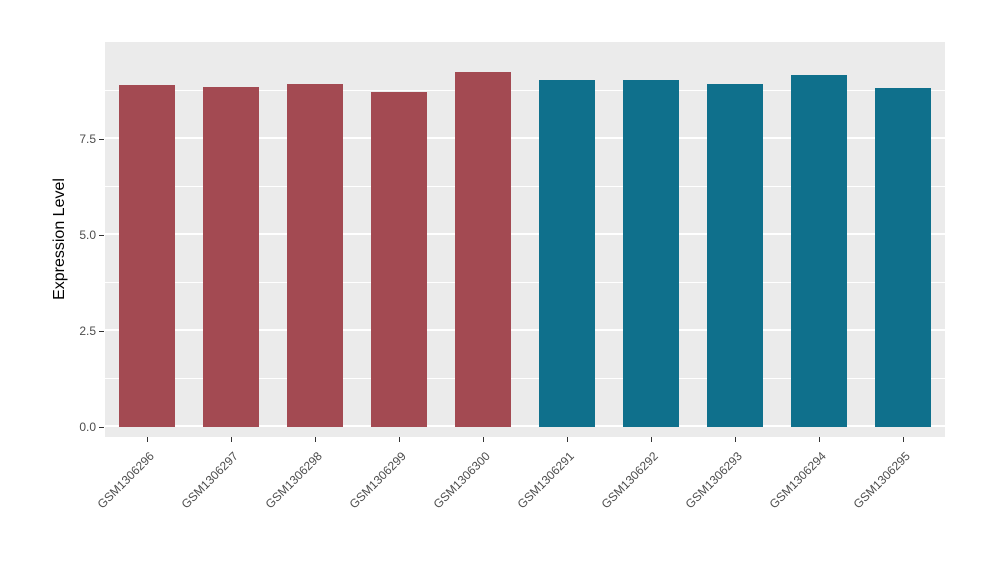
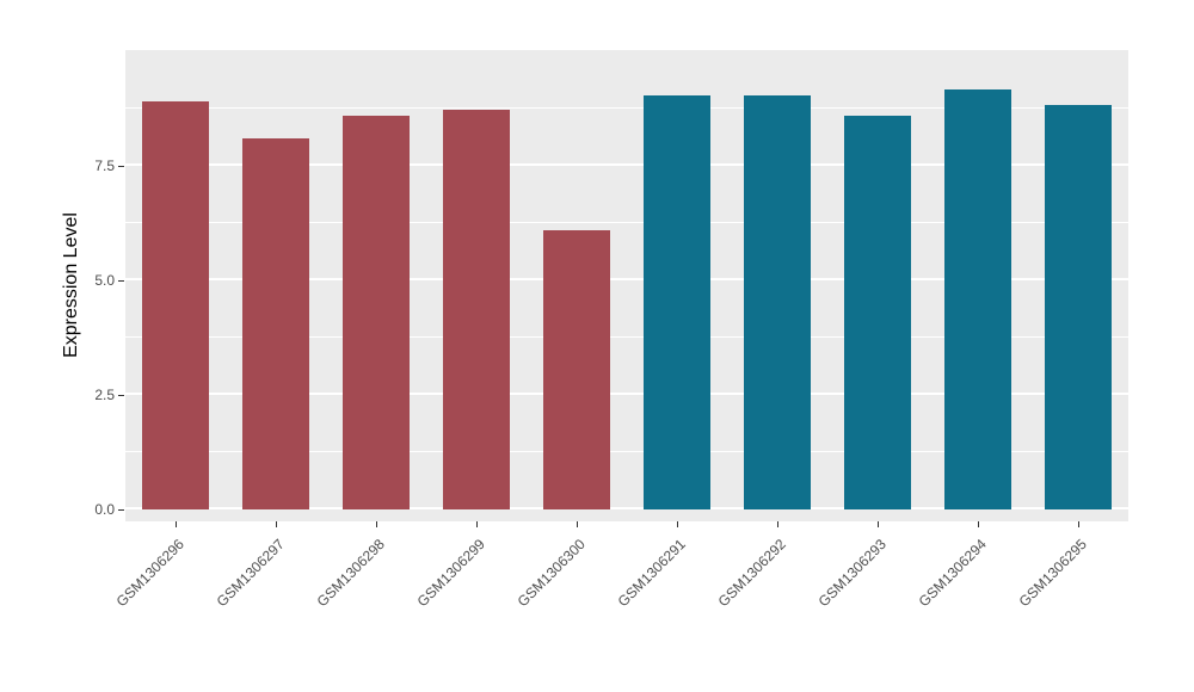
GSM1306297: 8.8 -> 8.1
GSM1306298: 8.9 -> 8.6
GSM1306300: 9.2 -> 6.1
GSM1306293: 8.9 -> 8.6
